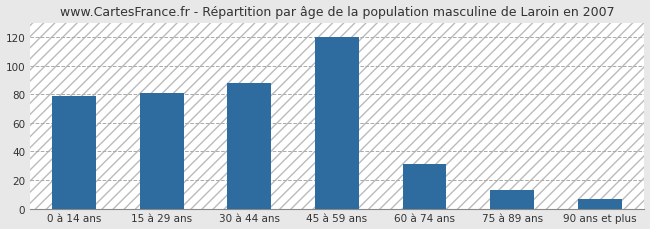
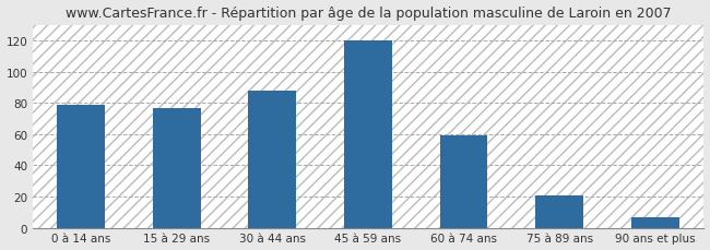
15 à 29 ans: 81 -> 77
60 à 74 ans: 31 -> 59
75 à 89 ans: 13 -> 21
